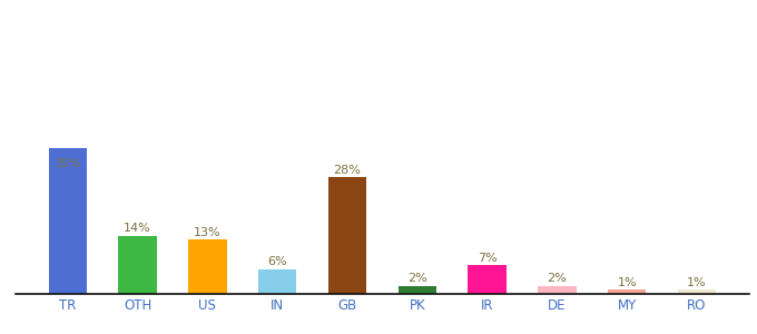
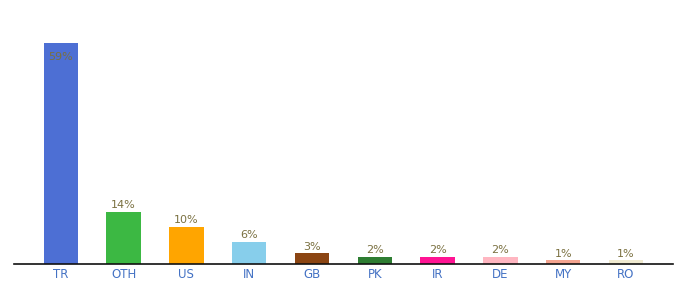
TR: 35% -> 59%
US: 13% -> 10%
GB: 28% -> 3%
IR: 7% -> 2%
